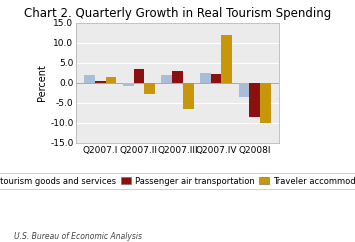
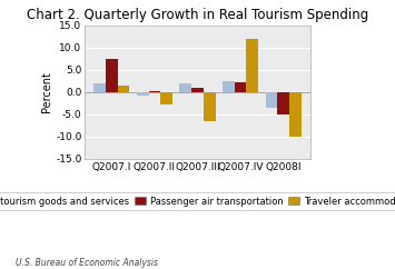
Passenger air transportation/Q2007.I: 0.5 -> 7.5
Passenger air transportation/Q2007.II: 3.5 -> 0.2
Passenger air transportation/Q2007.III: 3.0 -> 1.0
Passenger air transportation/Q2008I: -8.5 -> -5.0
